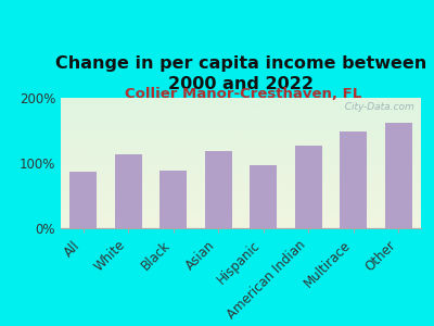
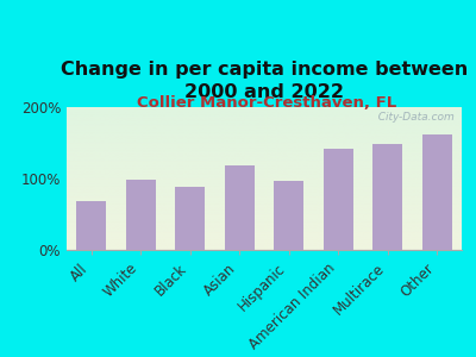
All: 86% -> 68%
White: 114% -> 98%
American Indian: 126% -> 142%
